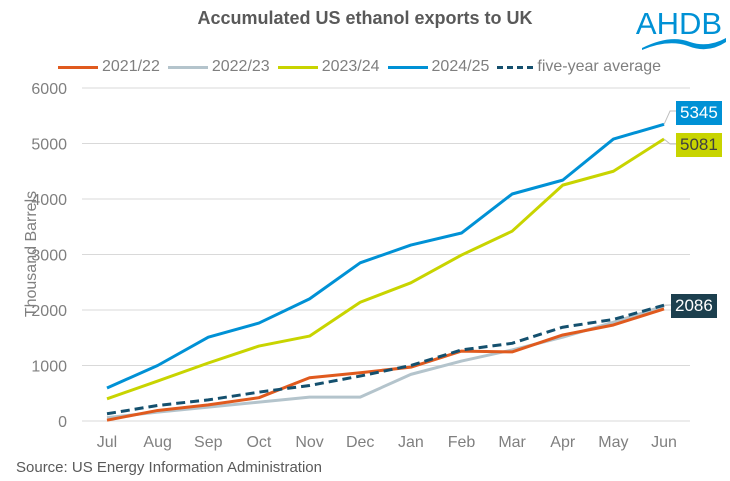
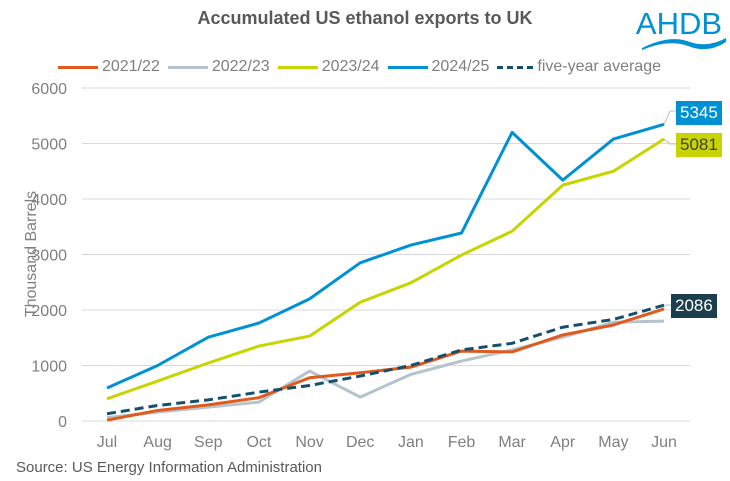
2022/23/Nov: 400 -> 900
2024/25/Mar: 4100 -> 5200
2022/23/Jun: 2100 -> 1800
